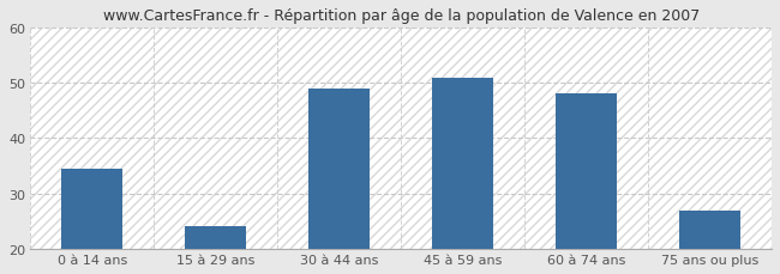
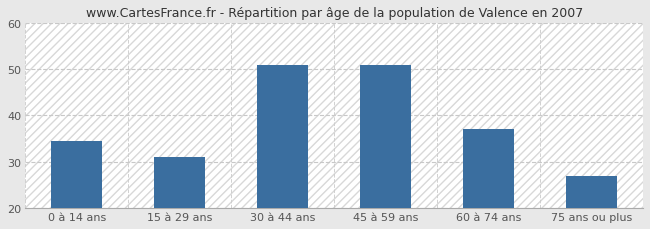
15 à 29 ans: 24.0 -> 31.0
30 à 44 ans: 49.0 -> 51.0
60 à 74 ans: 48.0 -> 37.0
